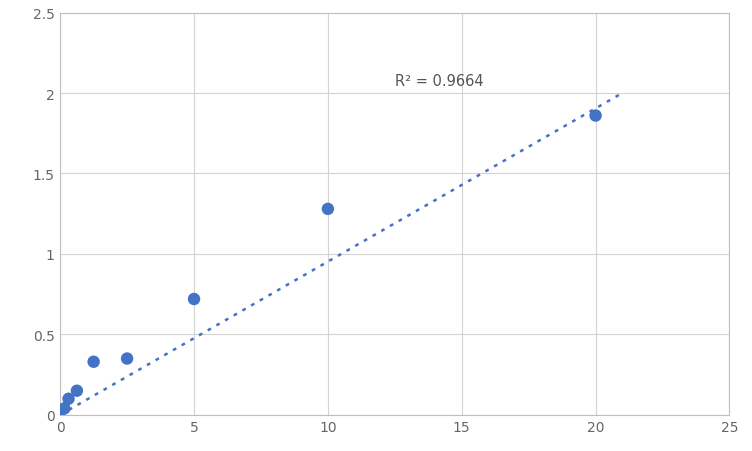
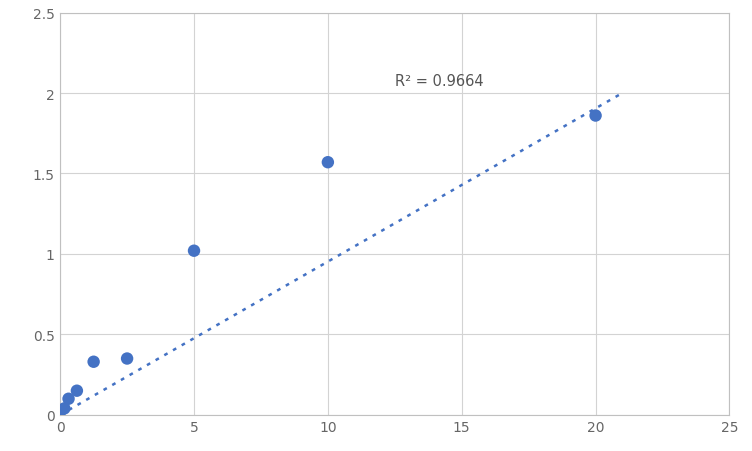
5: 0.72 -> 1.02
10: 1.28 -> 1.57
